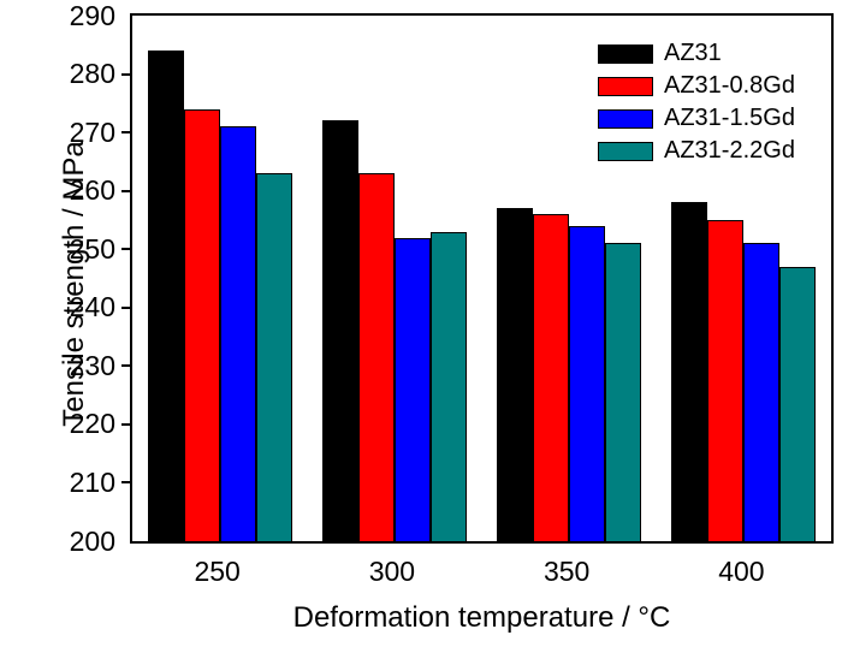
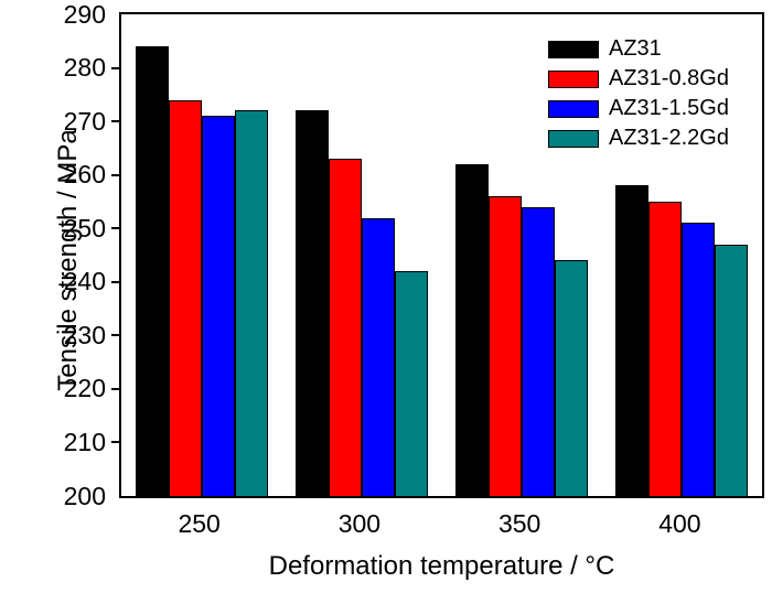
AZ31-2.2Gd/250: 263 -> 272
AZ31-2.2Gd/300: 253 -> 242
AZ31/350: 257 -> 262
AZ31-2.2Gd/350: 251 -> 244
